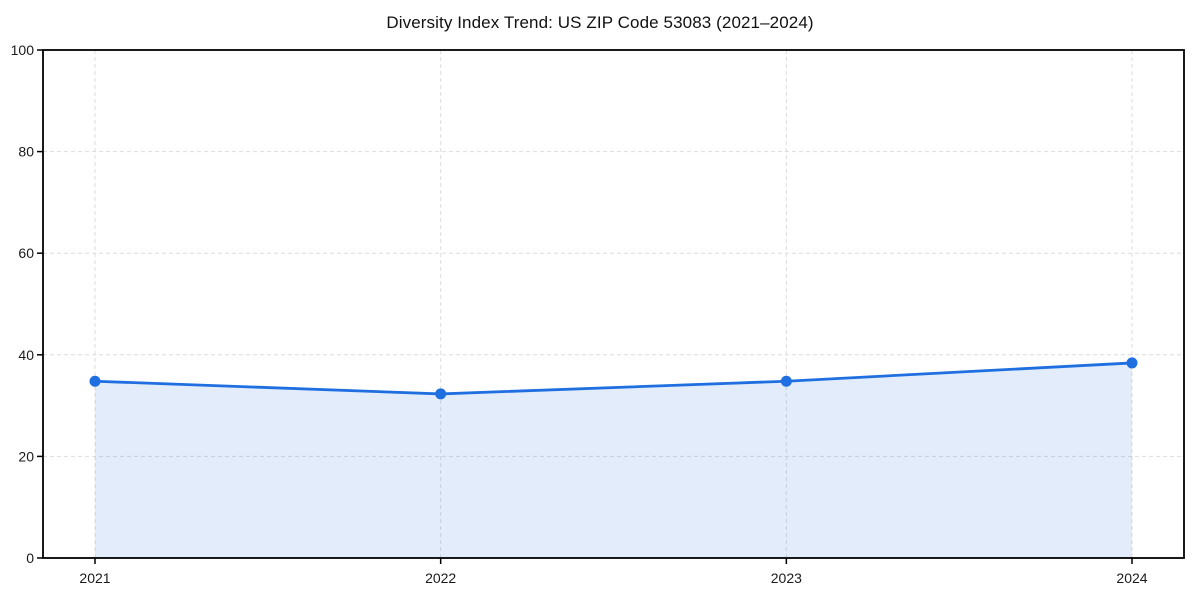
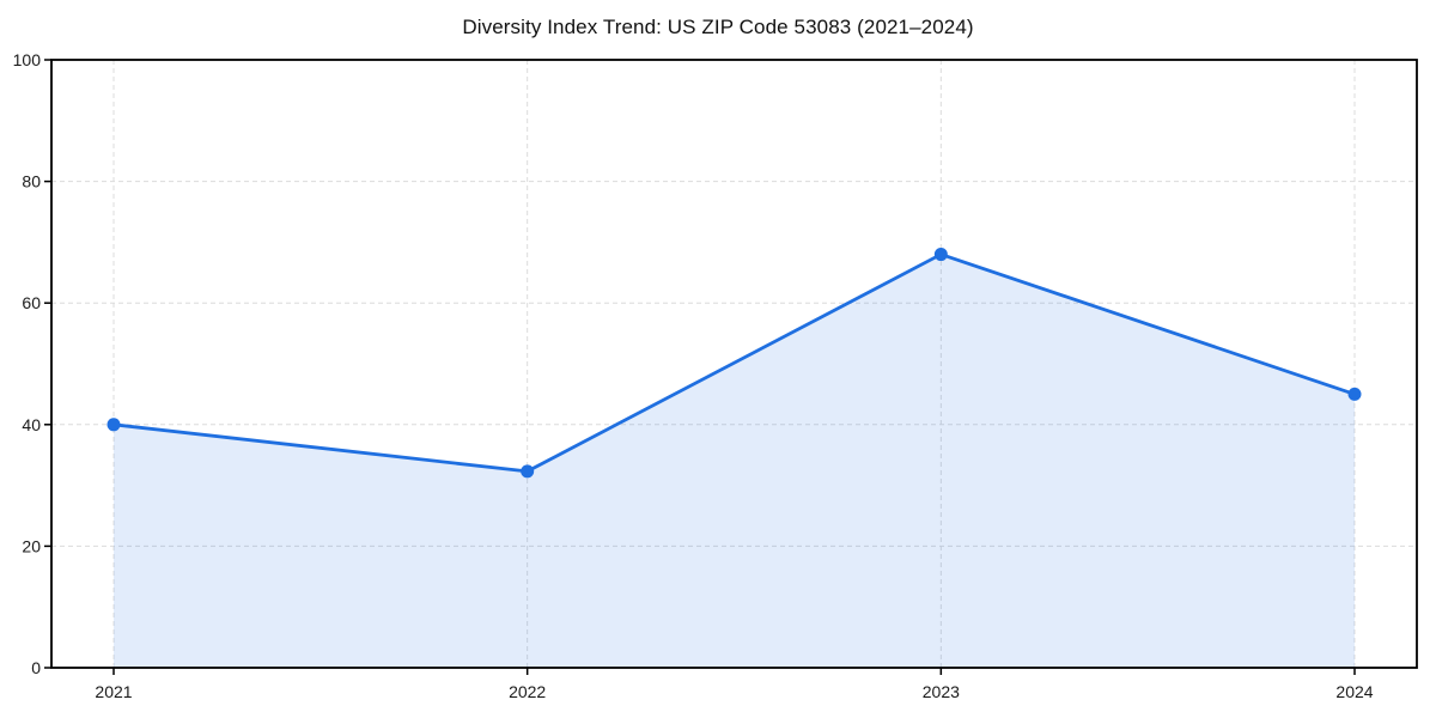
2021: 35 -> 40
2023: 35 -> 68
2024: 38 -> 45
